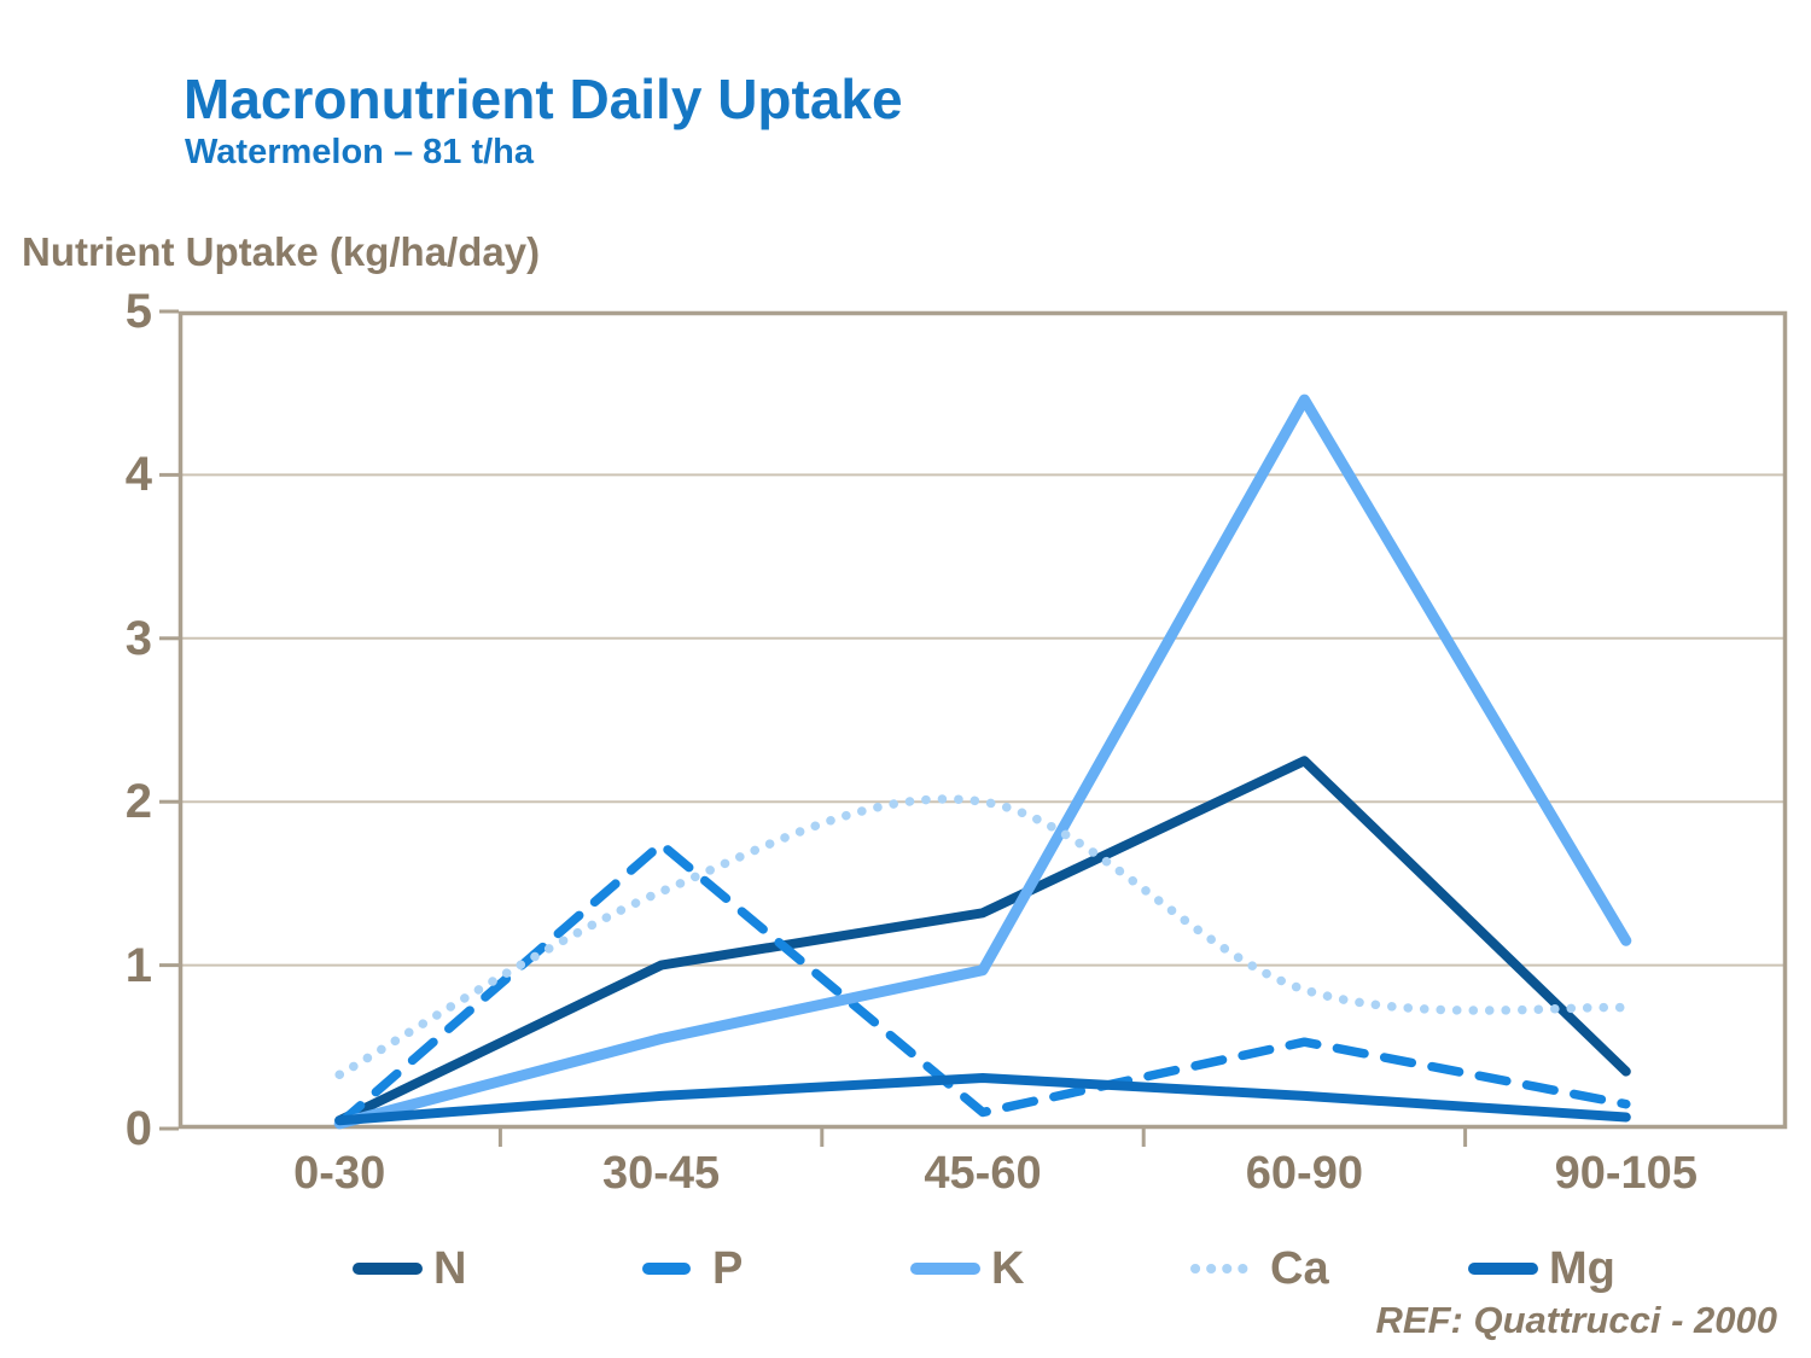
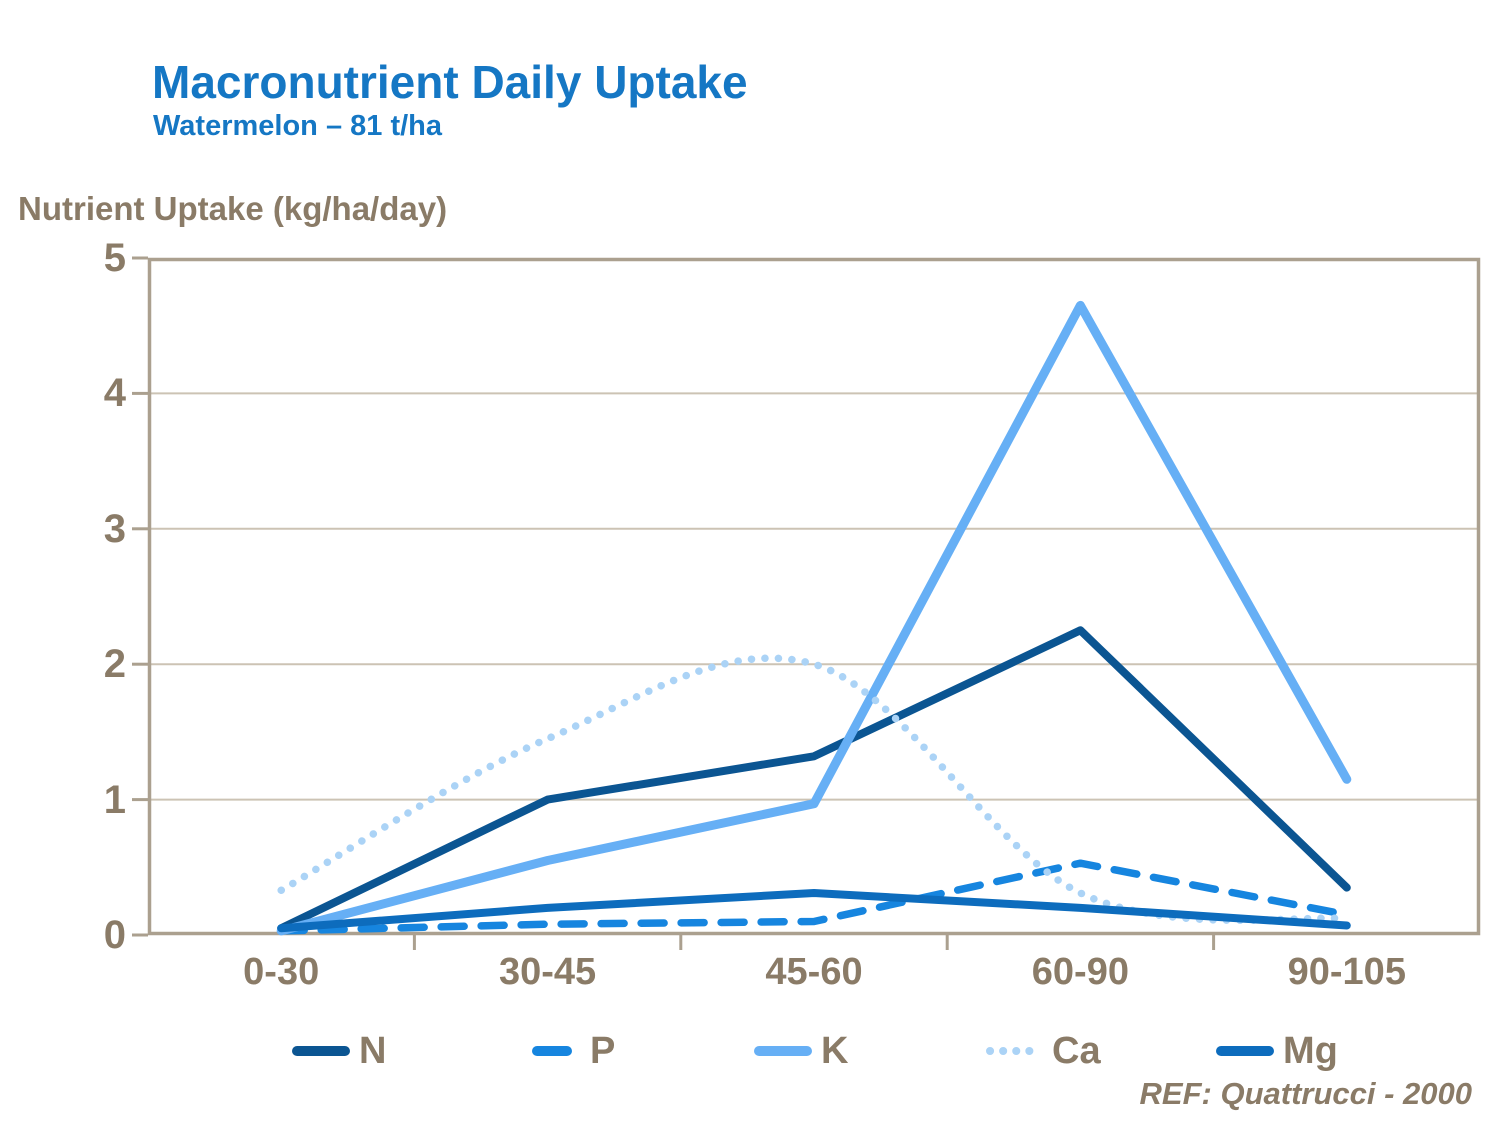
P/30-45: 1.74 -> 0.08
K/60-90: 4.46 -> 4.65
Ca/60-90: 0.85 -> 0.31
Ca/90-105: 0.74 -> 0.12
